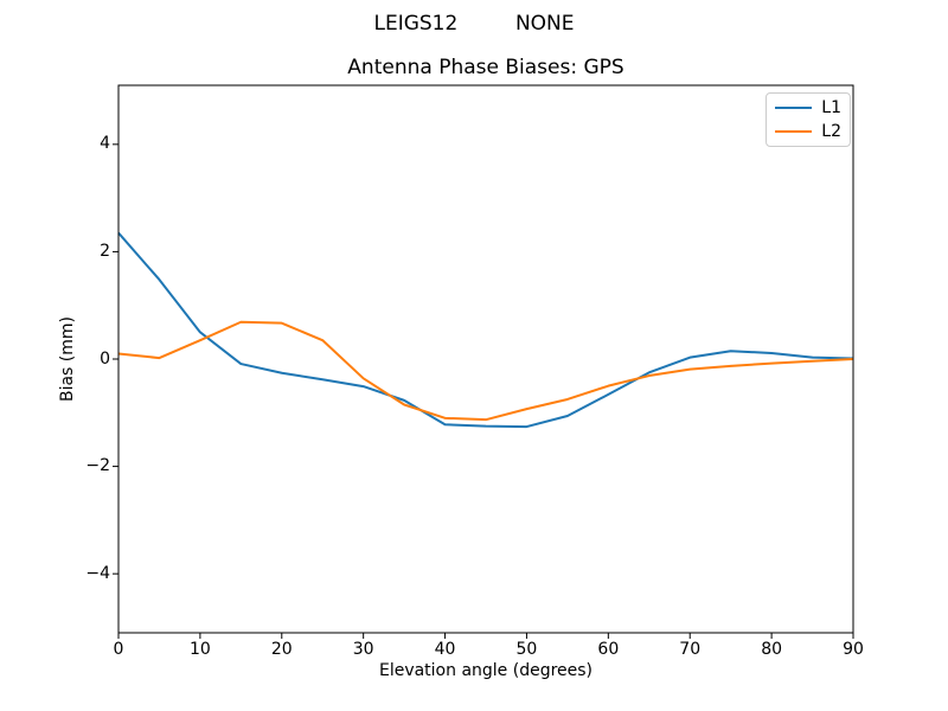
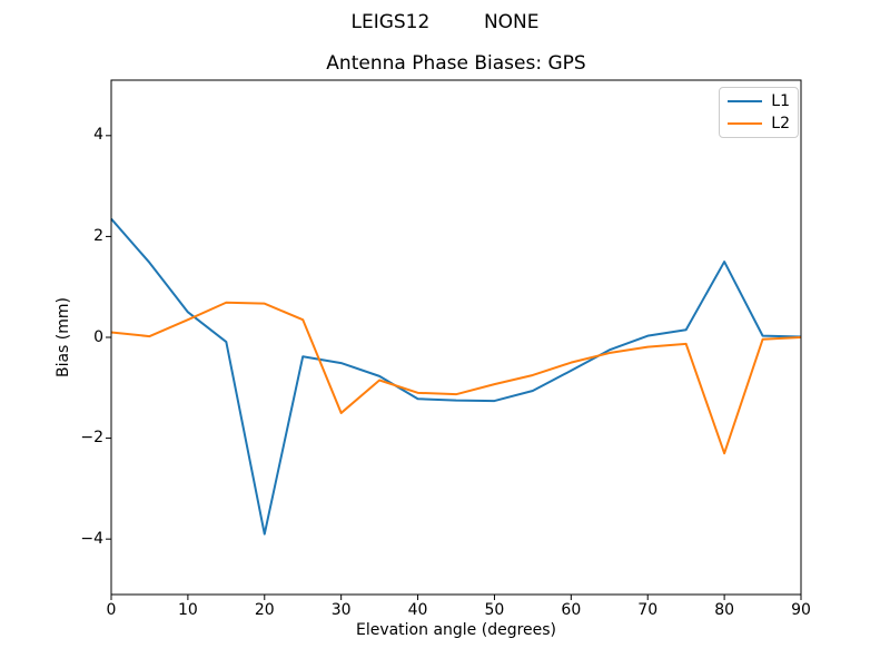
L1/20: -0.3 -> -3.9
L2/30: -0.4 -> -1.5
L1/80: 0.1 -> 1.5
L2/80: -0.1 -> -2.3
